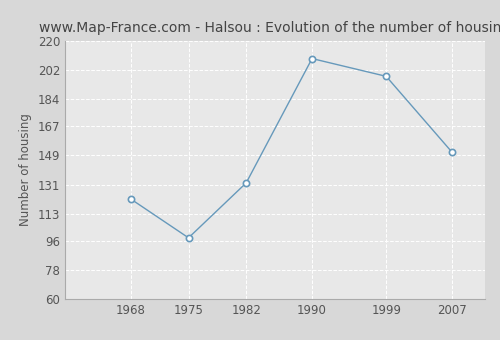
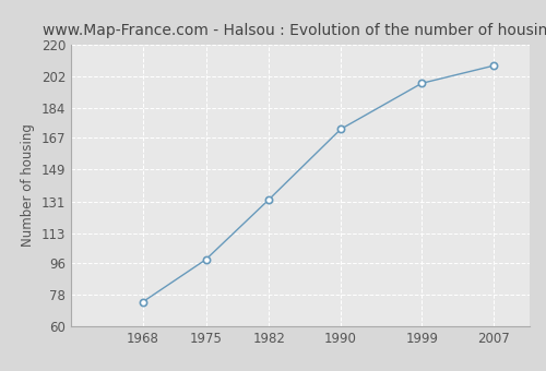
1968: 122 -> 74
1990: 209 -> 172
2007: 151 -> 208
